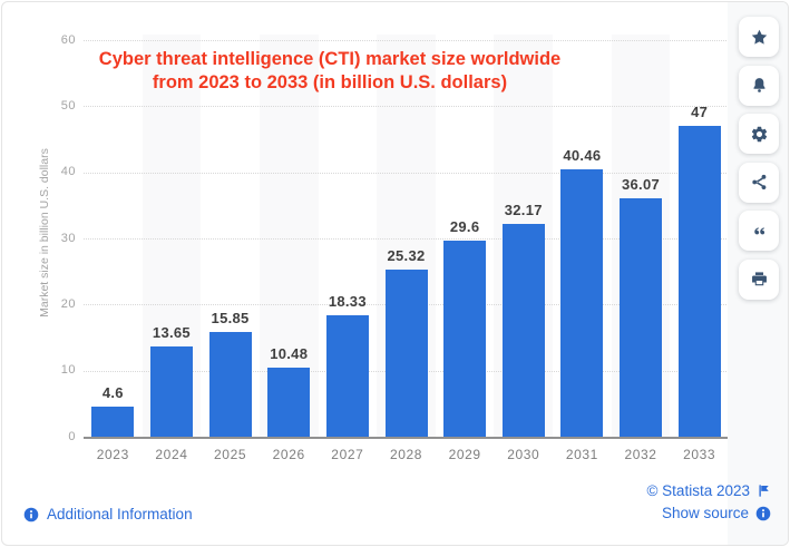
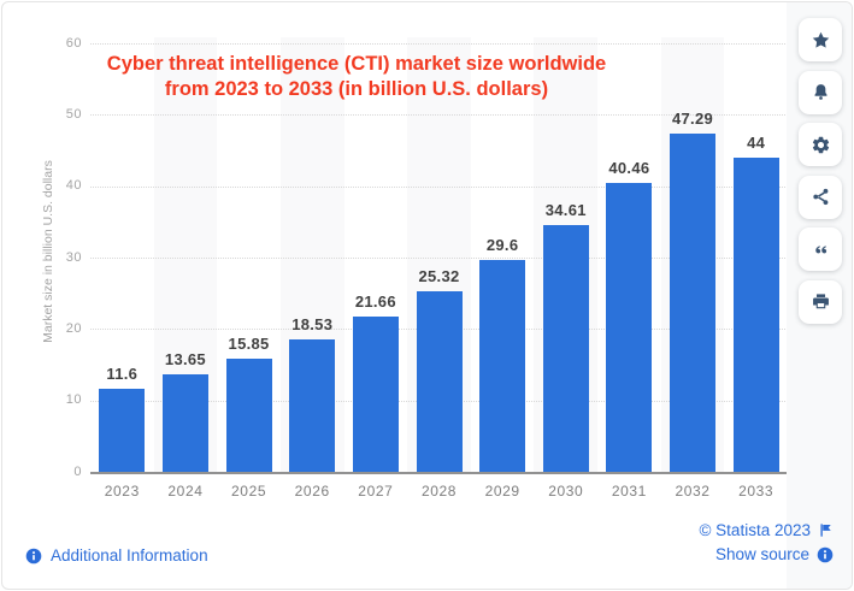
2023: 4.6 -> 11.6
2026: 10.48 -> 18.53
2027: 18.33 -> 21.66
2030: 32.17 -> 34.61
2032: 36.07 -> 47.29
2033: 47 -> 44
